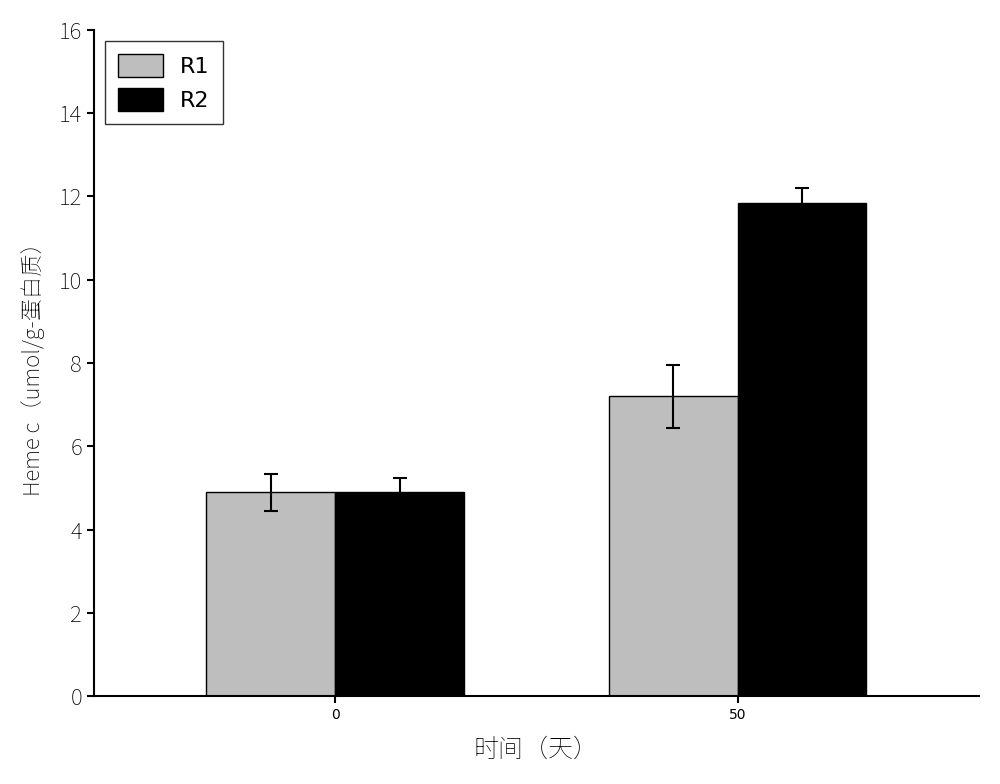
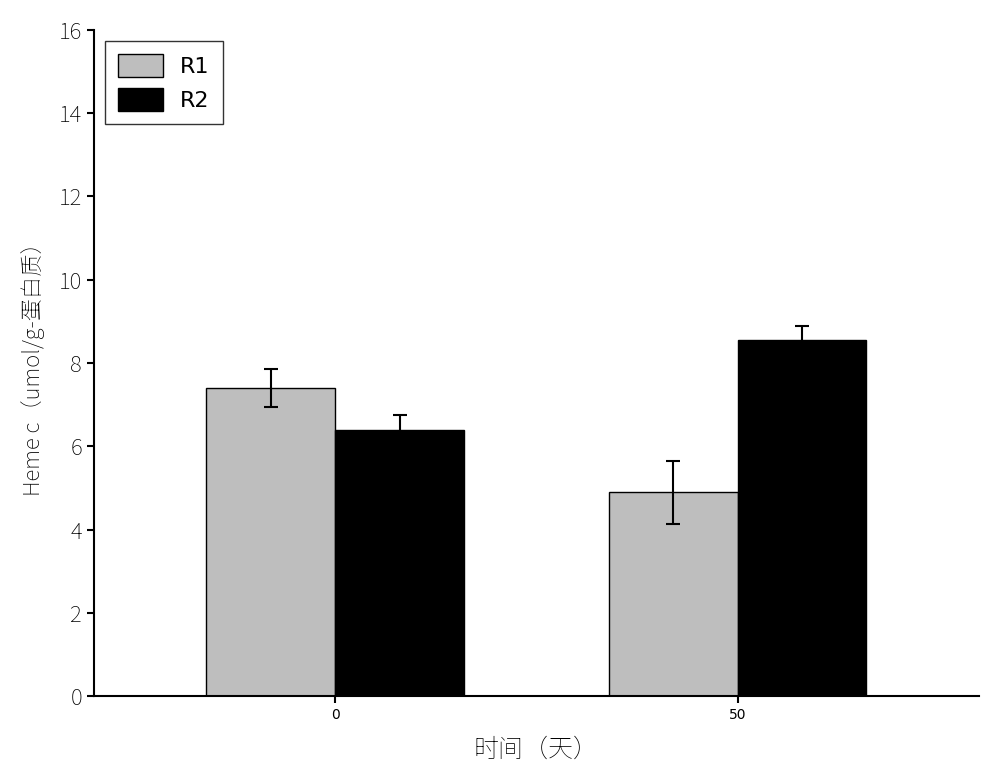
R1/0: 4.9 -> 7.4
R2/0: 4.90 -> 6.40
R1/50: 7.2 -> 4.9
R2/50: 11.85 -> 8.55
